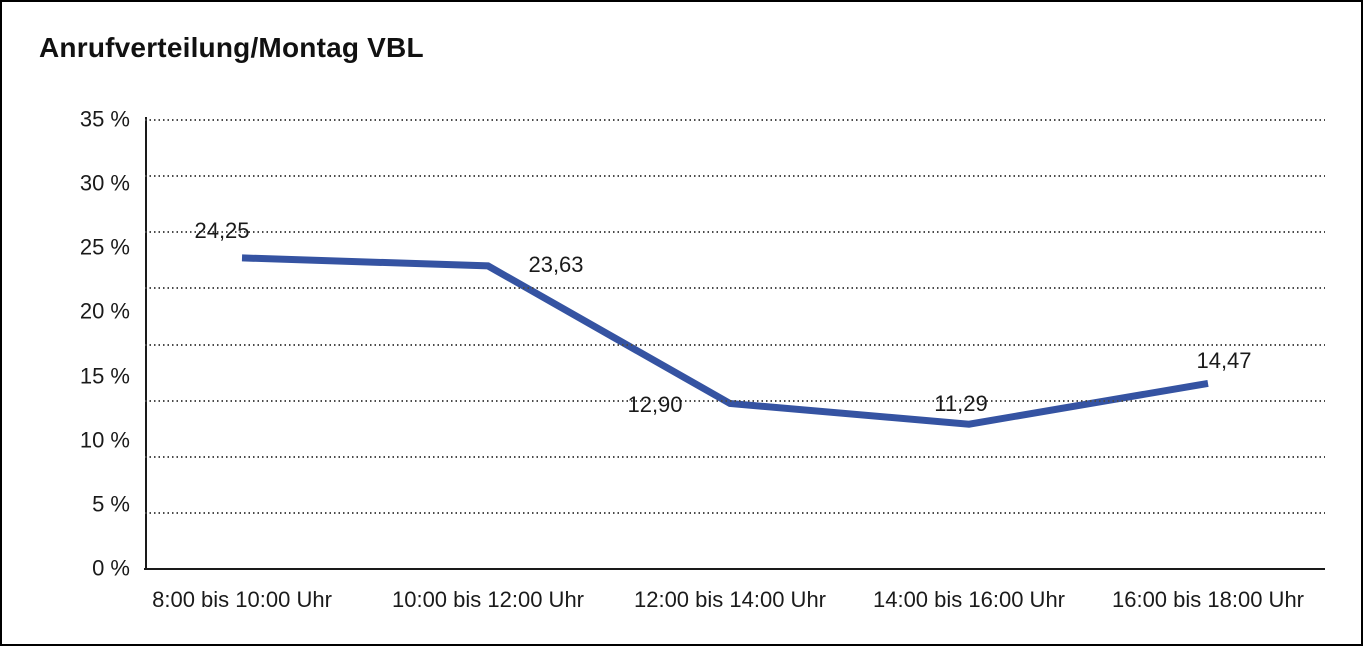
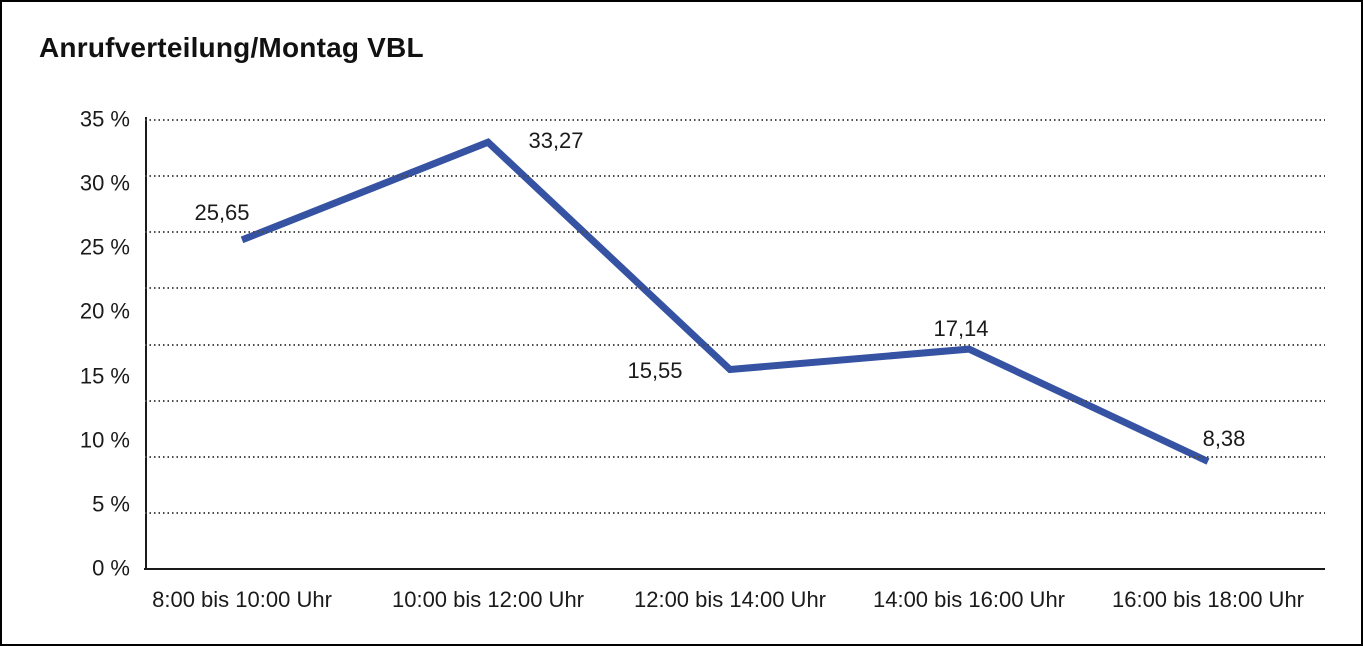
8:00 bis 10:00 Uhr: 24,25 -> 25,65
10:00 bis 12:00 Uhr: 23,63 -> 33,27
12:00 bis 14:00 Uhr: 12,90 -> 15,55
14:00 bis 16:00 Uhr: 11,29 -> 17,14
16:00 bis 18:00 Uhr: 14,47 -> 8,38
